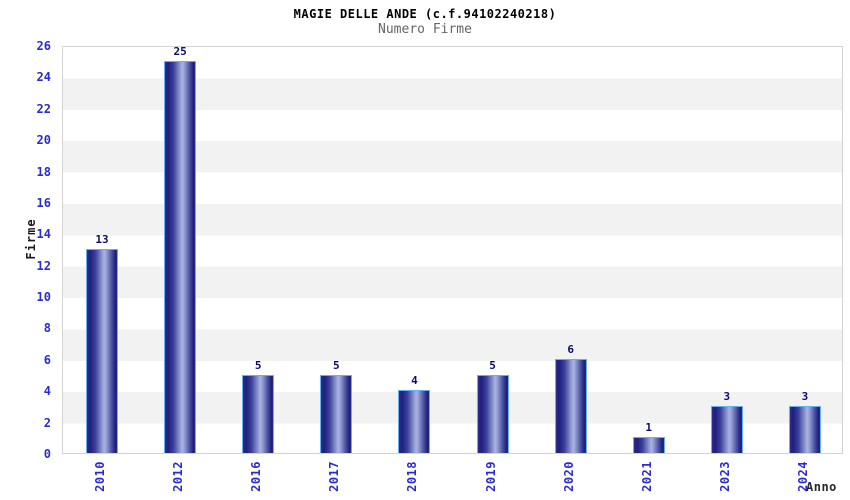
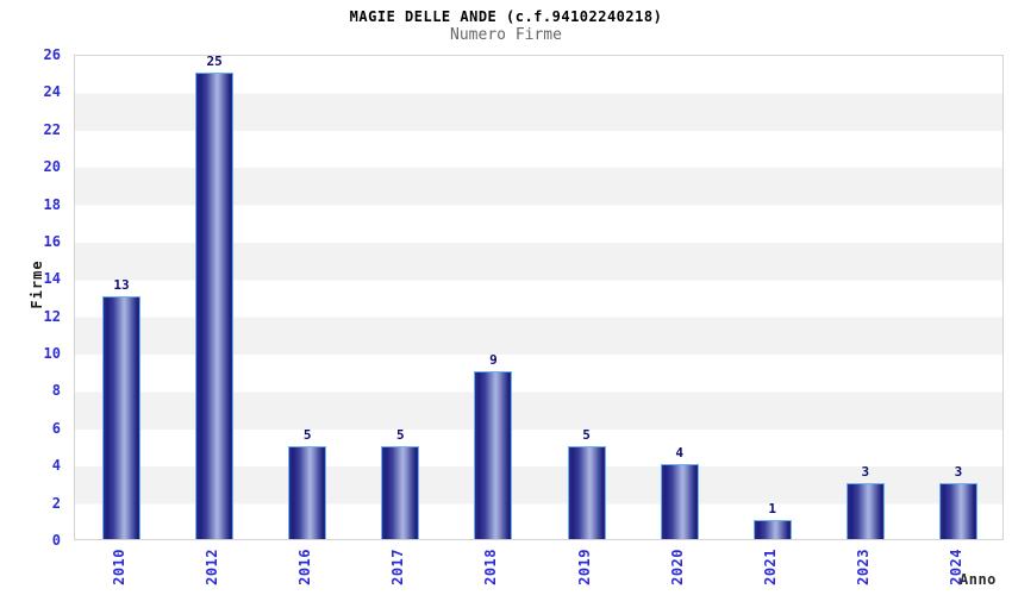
2018: 4 -> 9
2020: 6 -> 4
